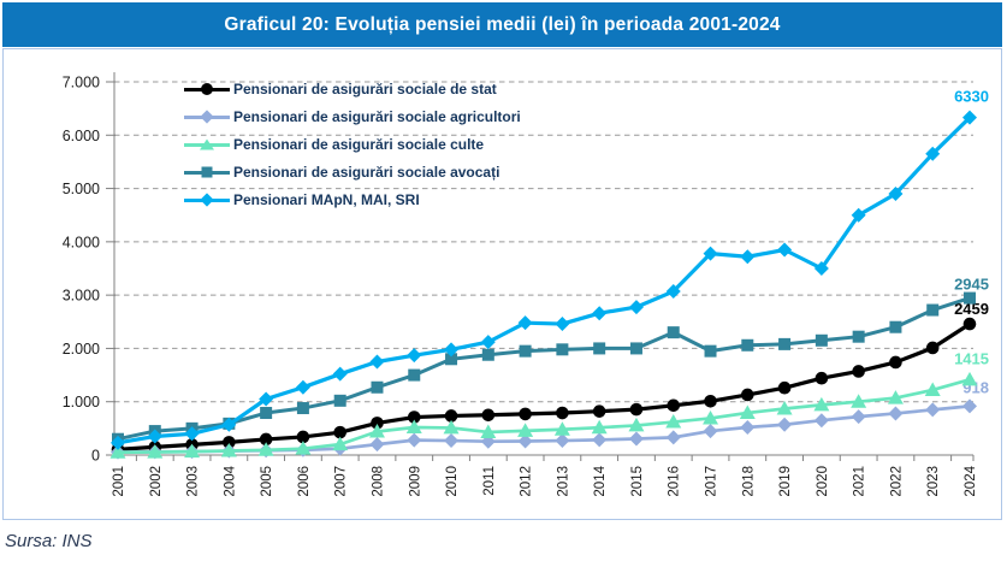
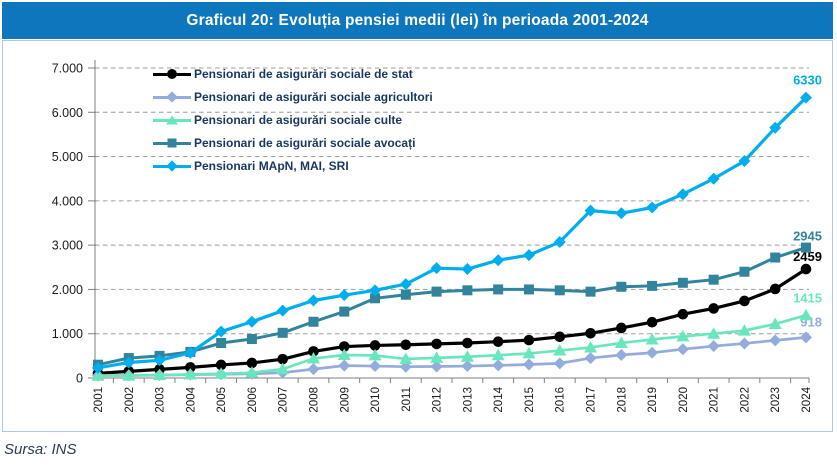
Pensionari de asigurări sociale avocați/2016: 2300 -> 2000
Pensionari MApN, MAI, SRI/2020: 3500 -> 4200
